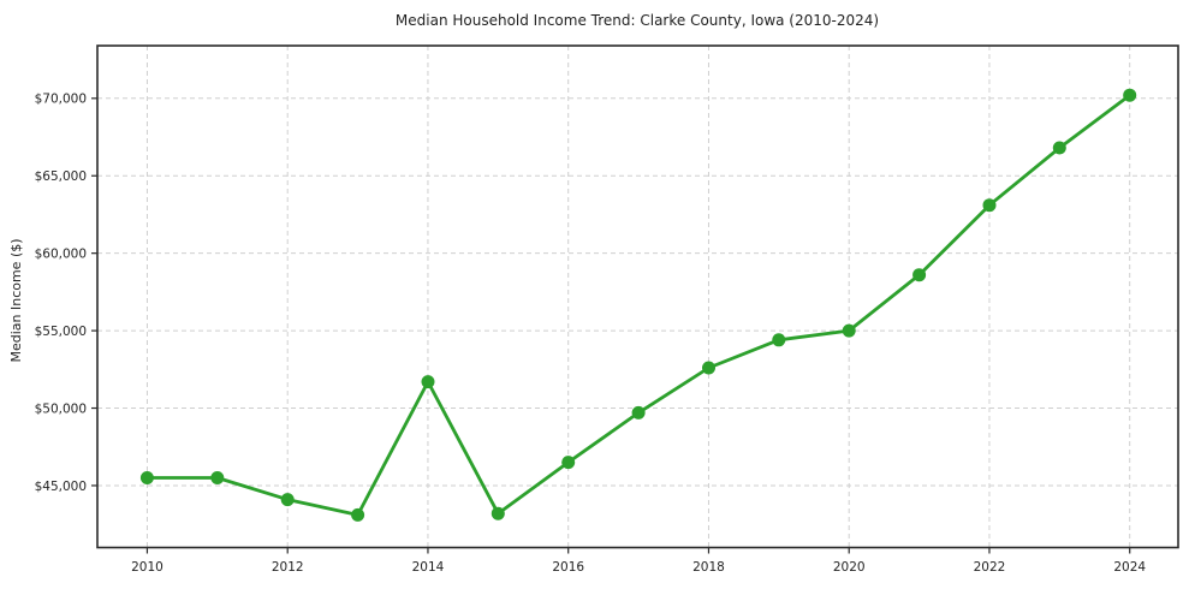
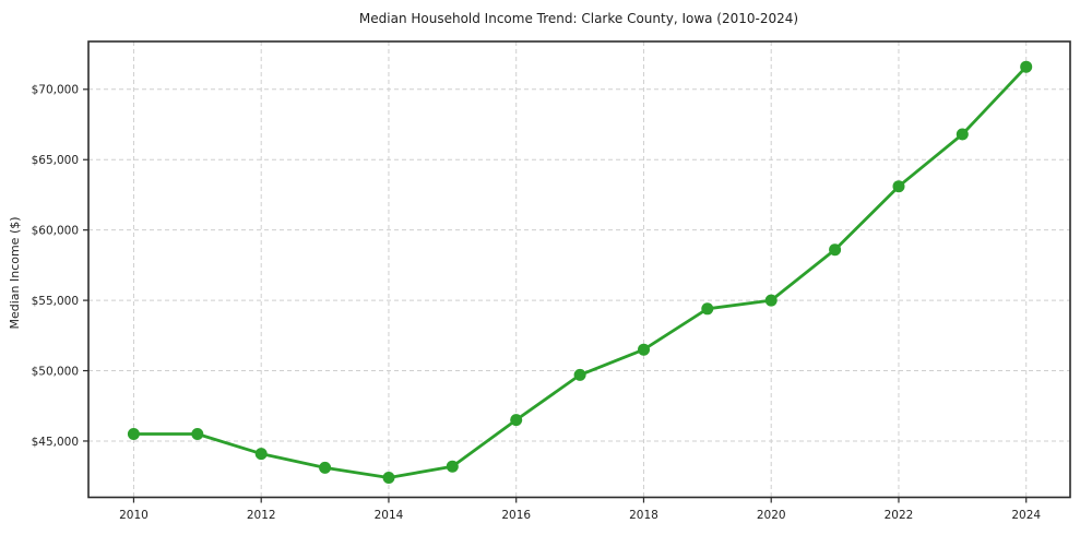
2014: $51700 -> $42400
2018: $52600 -> $51500
2024: $70200 -> $71600
